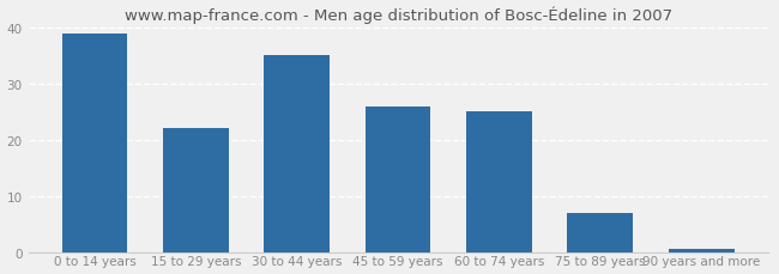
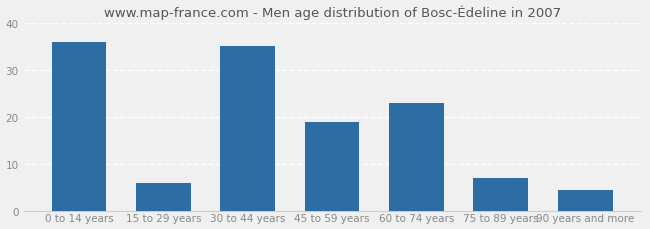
0 to 14 years: 39.0 -> 36.0
15 to 29 years: 22.0 -> 6.0
45 to 59 years: 26.0 -> 19.0
60 to 74 years: 25.0 -> 23.0
90 years and more: 0.5 -> 4.5
